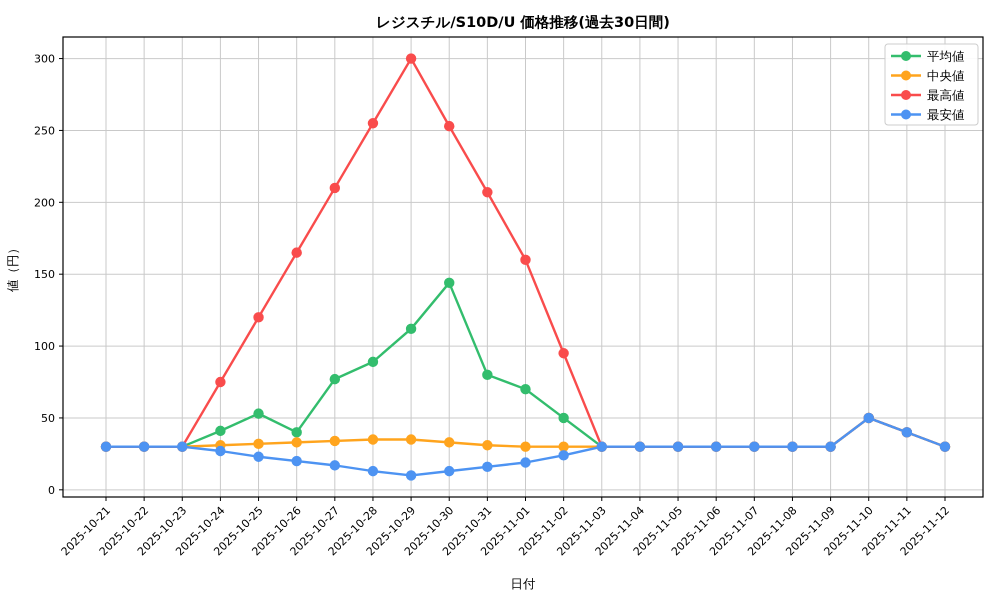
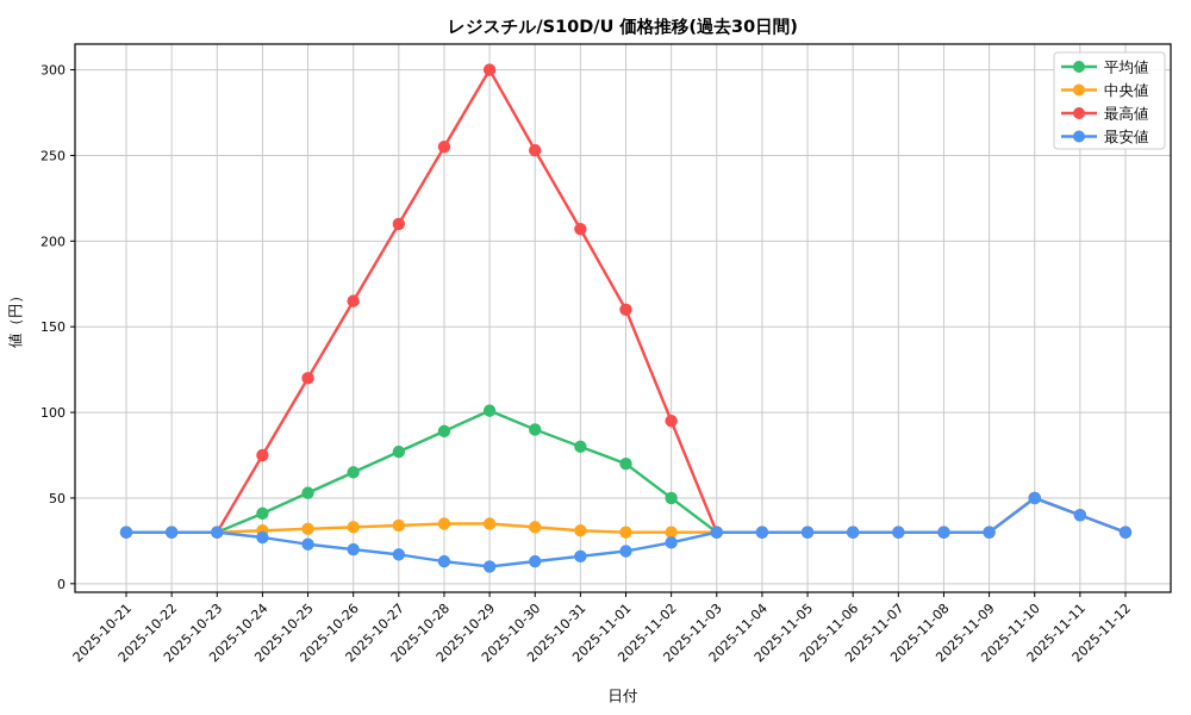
平均値/2025-10-26: 40 -> 65
平均値/2025-10-29: 112 -> 101
平均値/2025-10-30: 144 -> 90
